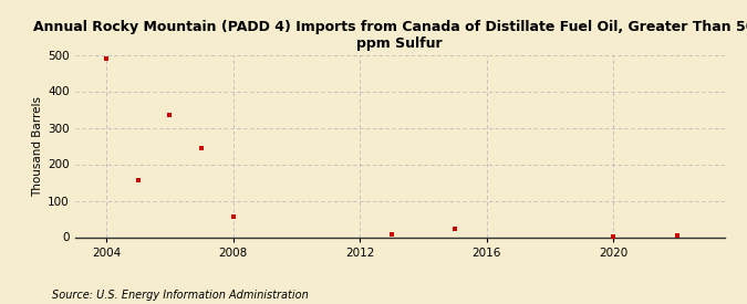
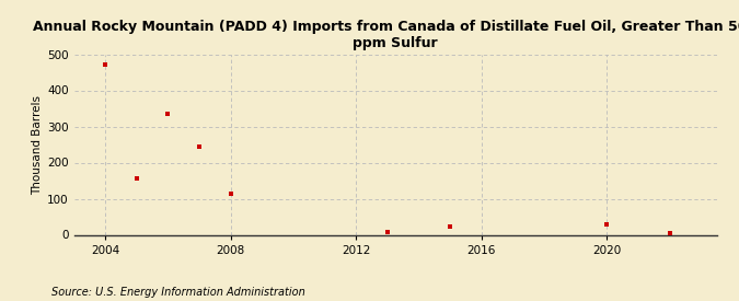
2004: 490 -> 470
2008: 55 -> 115
2020: 3 -> 30
